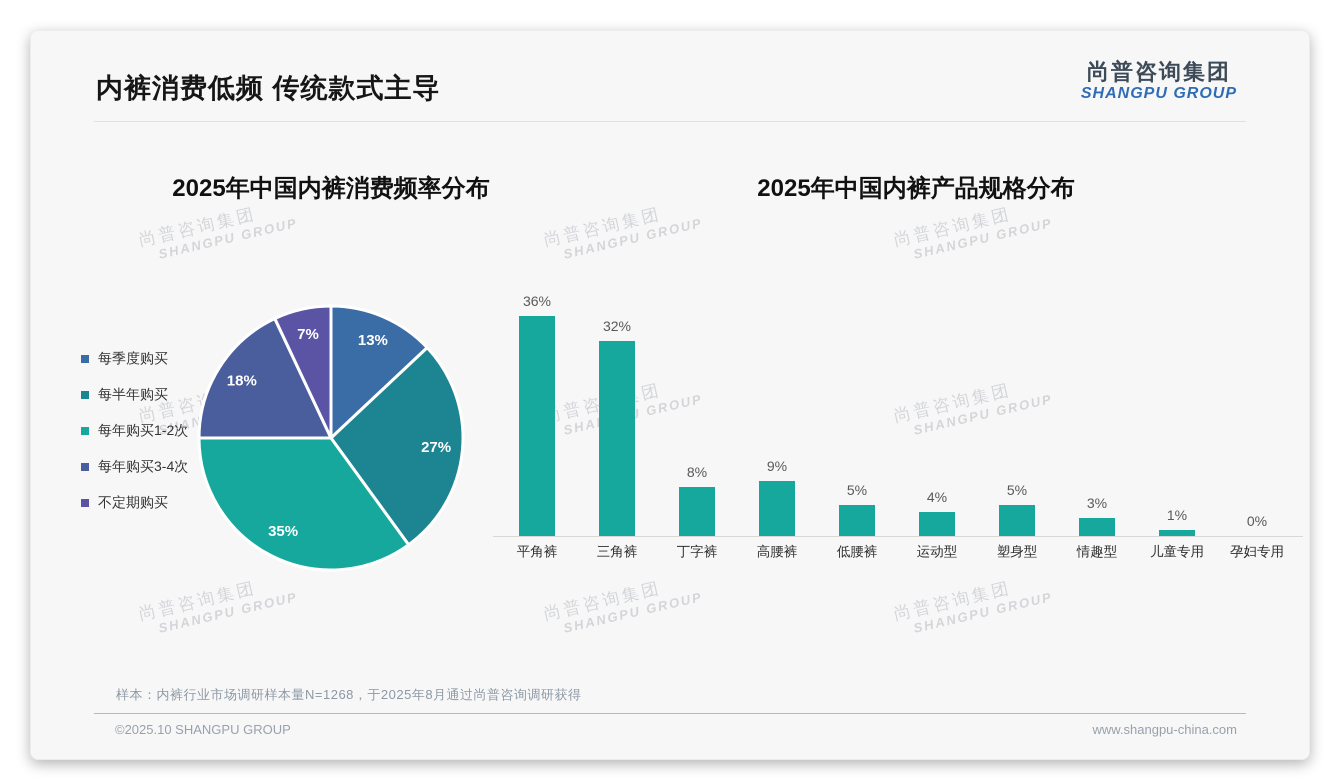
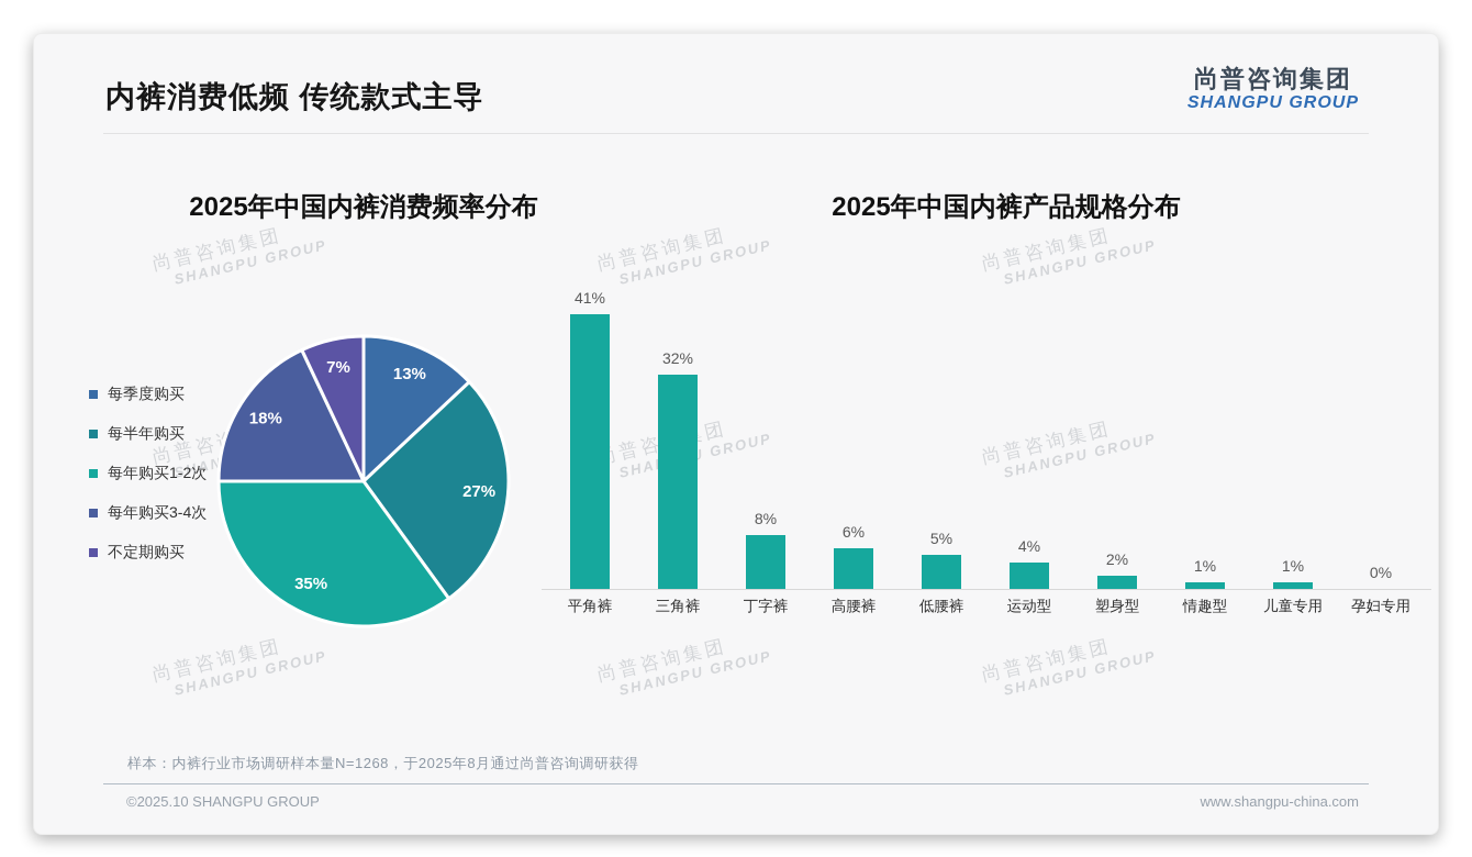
2025年中国内裤产品规格分布/平角裤: 36% -> 41%
2025年中国内裤产品规格分布/高腰裤: 9% -> 6%
2025年中国内裤产品规格分布/塑身型: 5% -> 2%
2025年中国内裤产品规格分布/情趣型: 3% -> 1%
